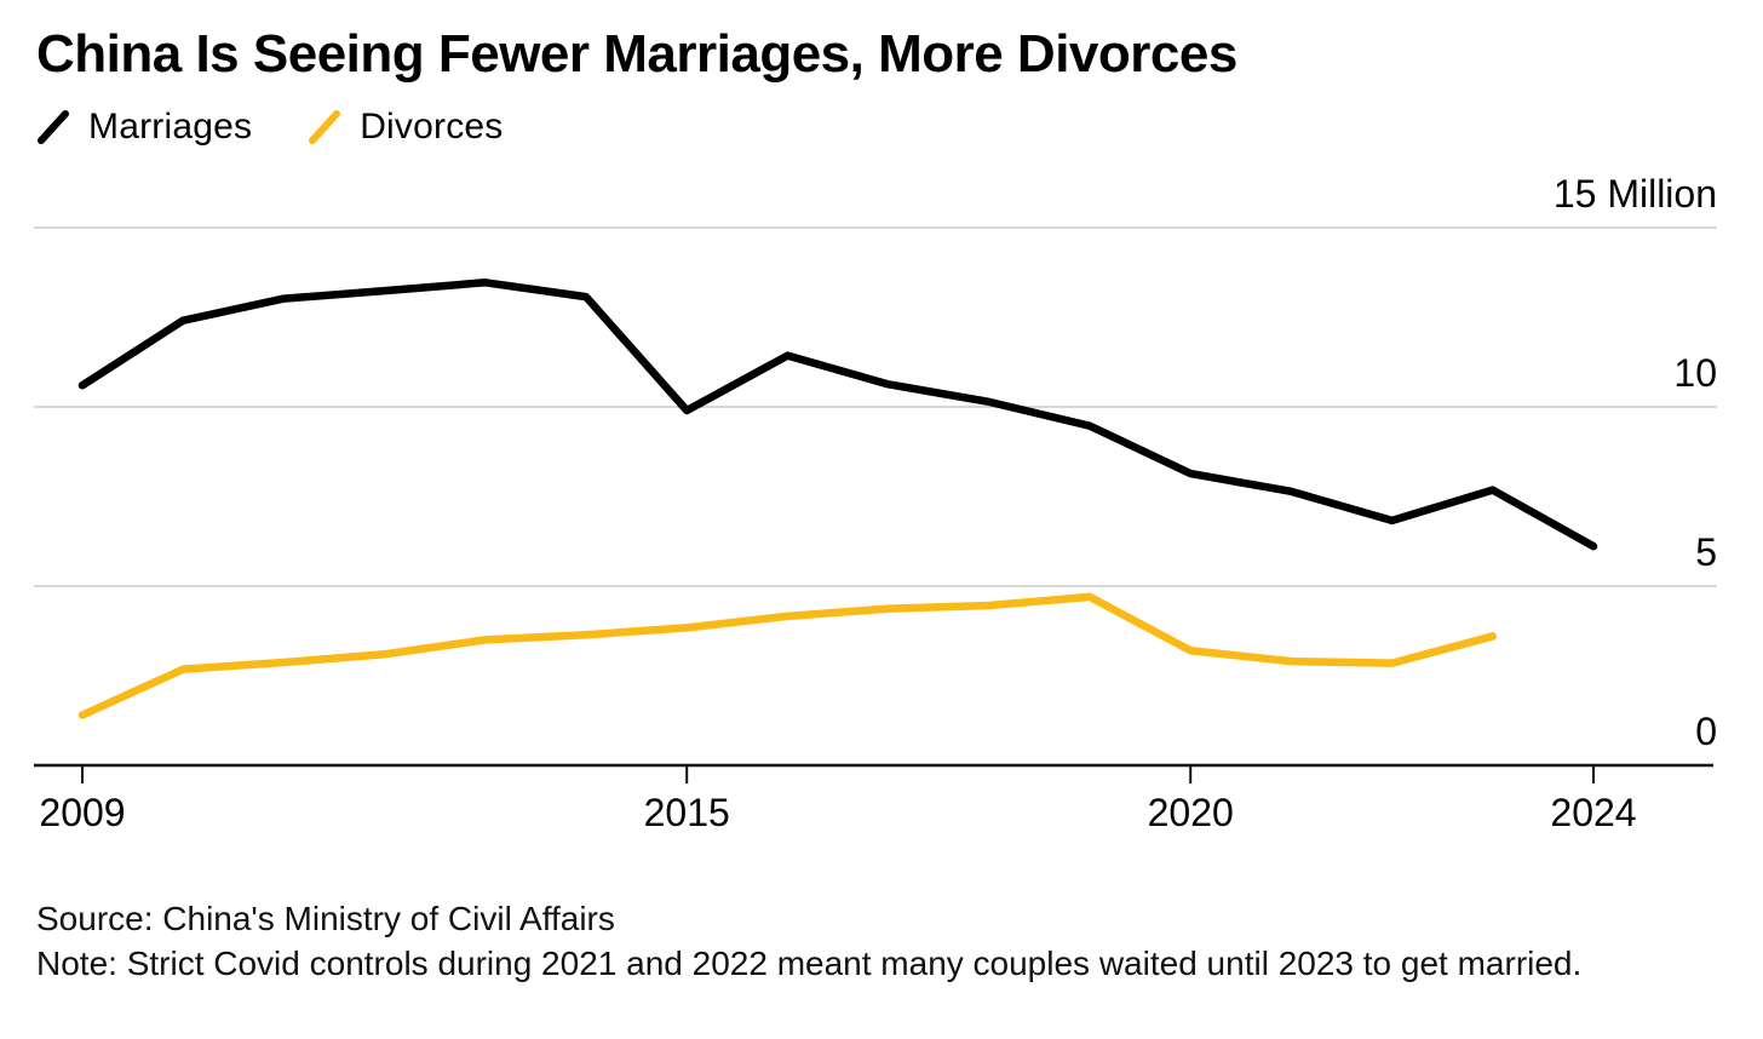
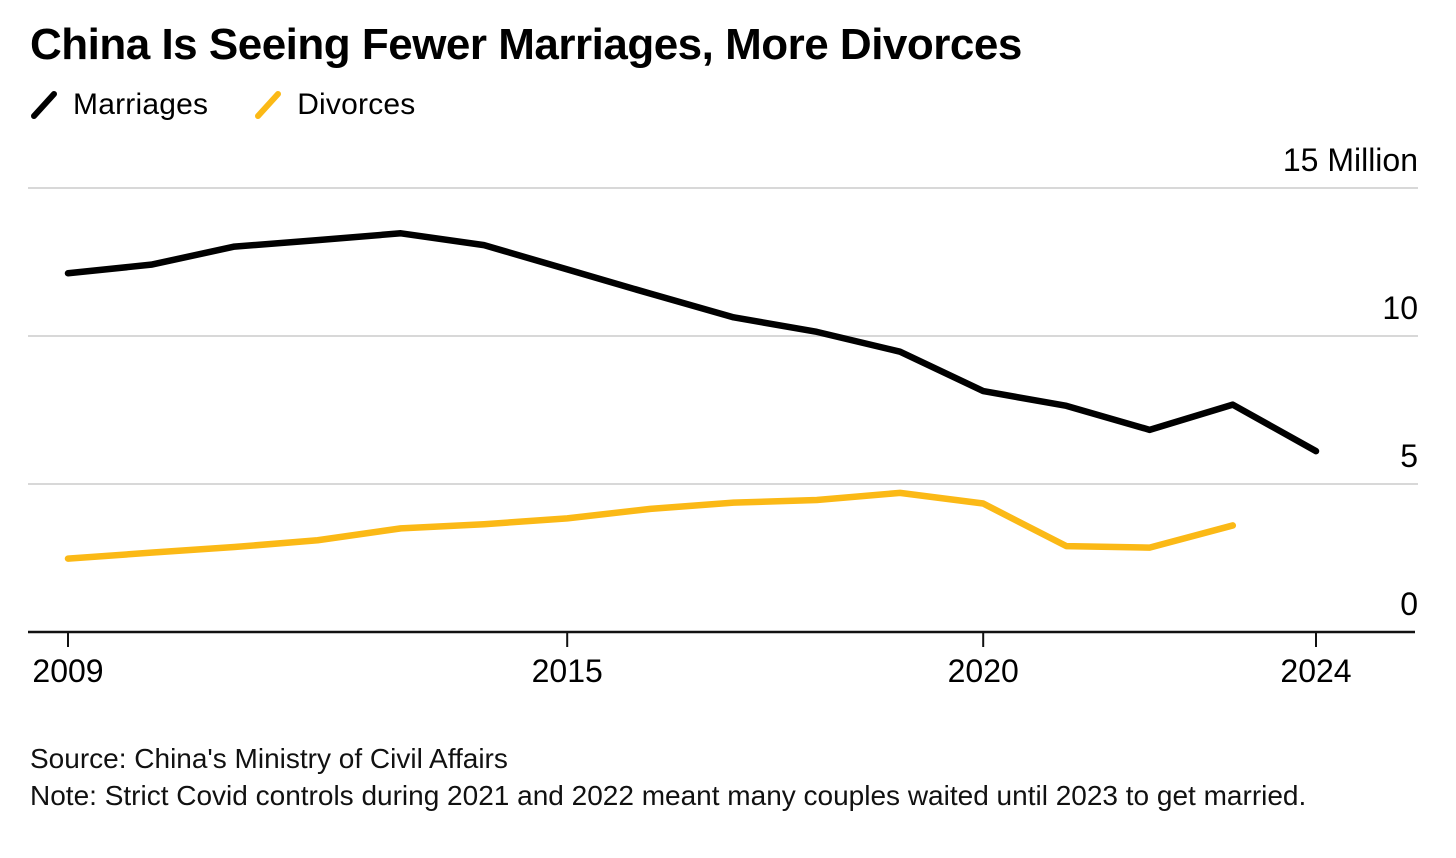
Marriages/2009: 10.6 -> 12.1
Divorces/2009: 1.4 -> 2.5
Marriages/2015: 9.9 -> 12.2
Divorces/2020: 3.2 -> 4.3
